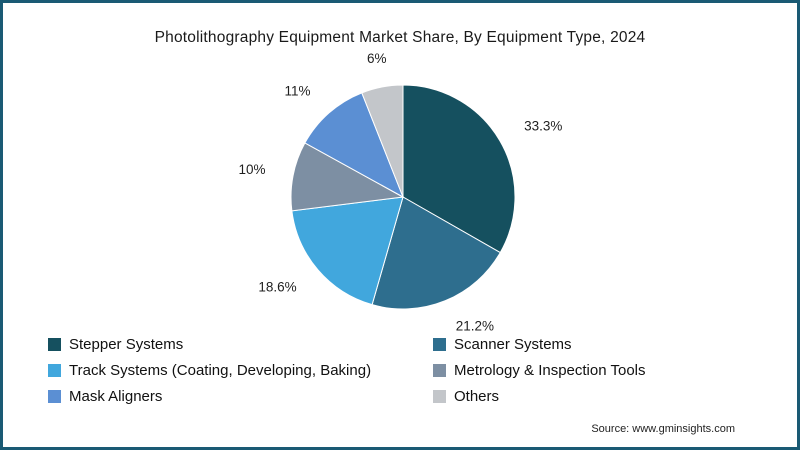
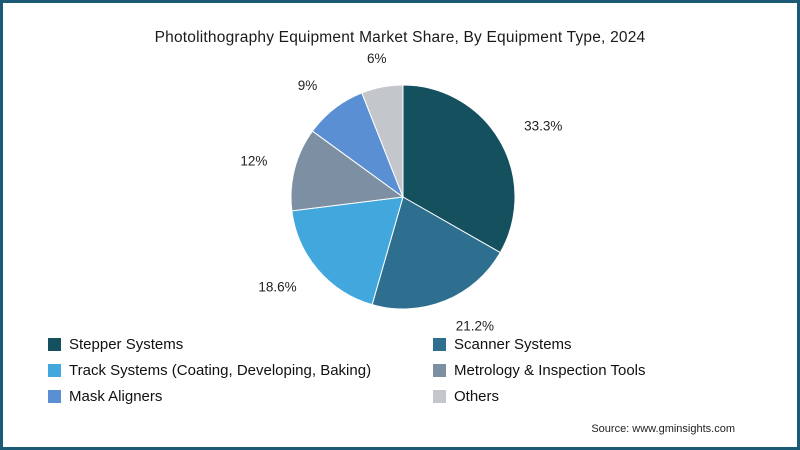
Metrology & Inspection Tools: 10% -> 12%
Mask Aligners: 11% -> 9%
